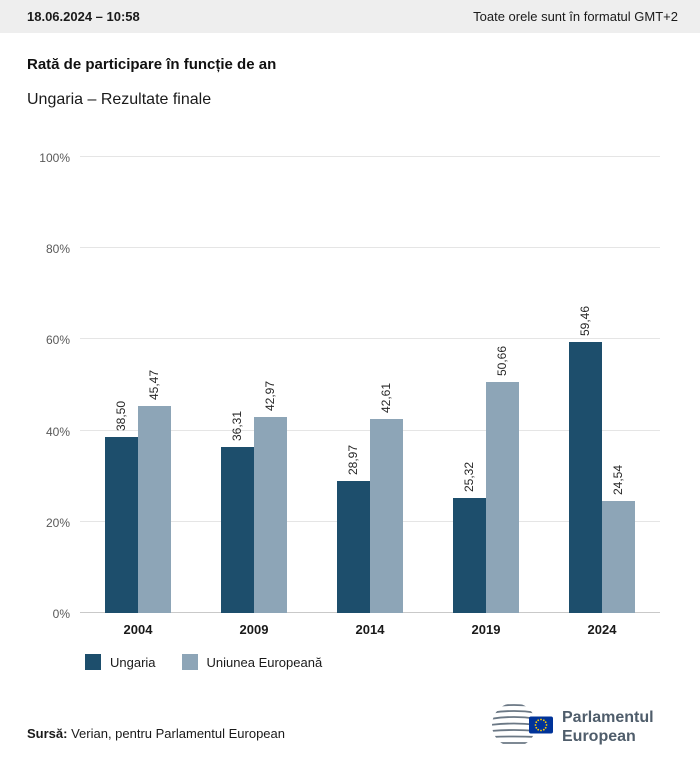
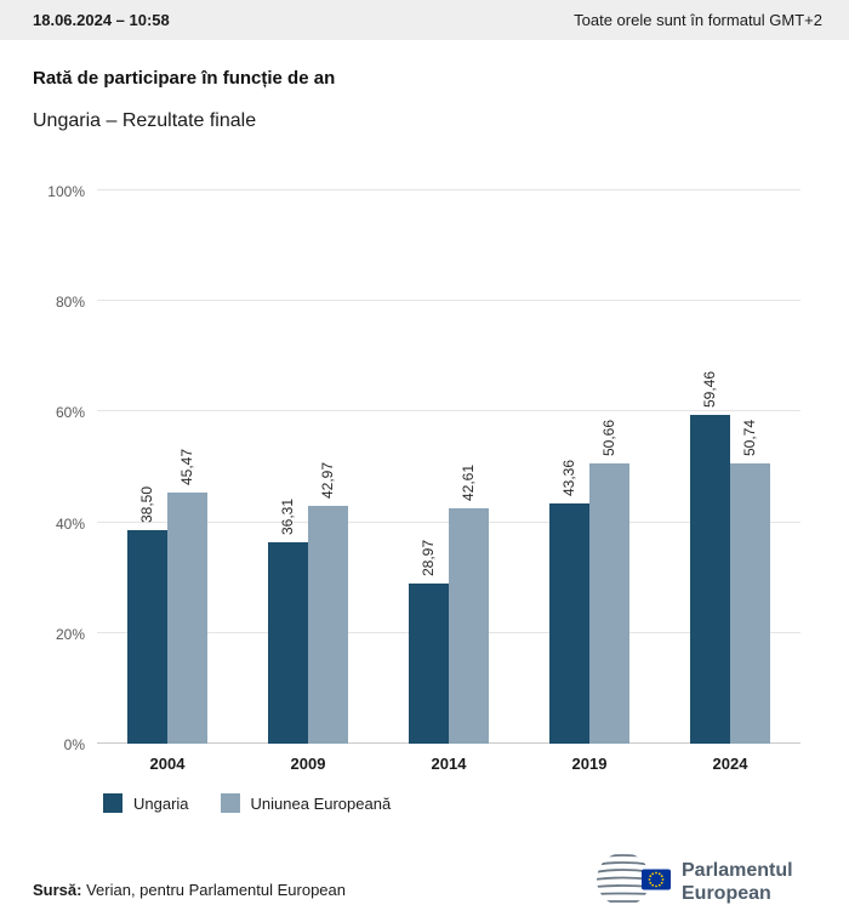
Ungaria/2019: 25,32 -> 43,36
Uniunea Europeană/2024: 24,54 -> 50,74
